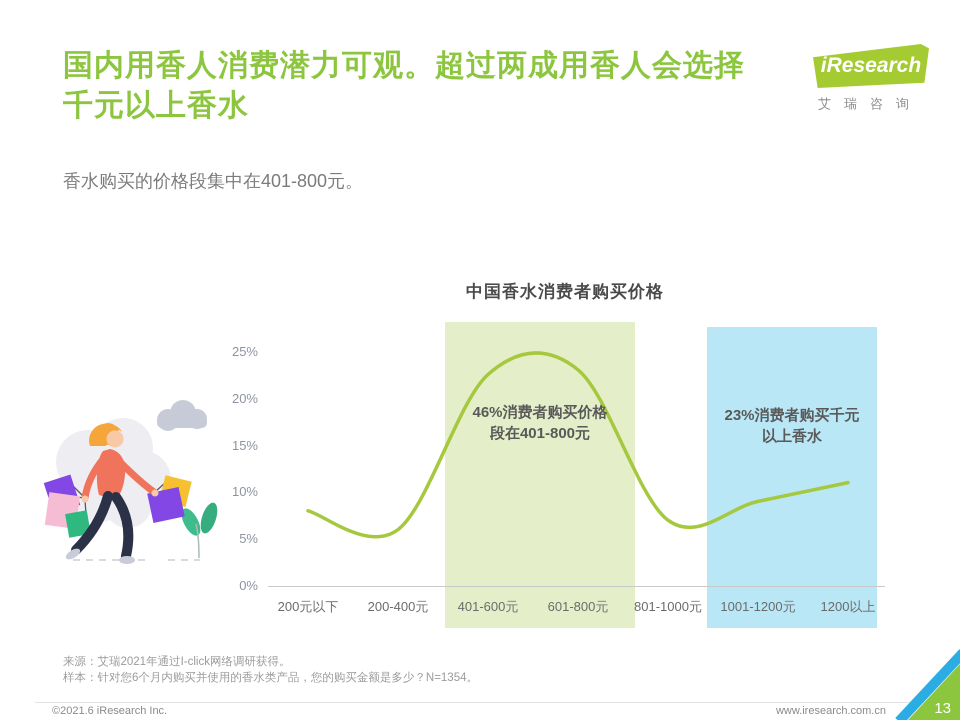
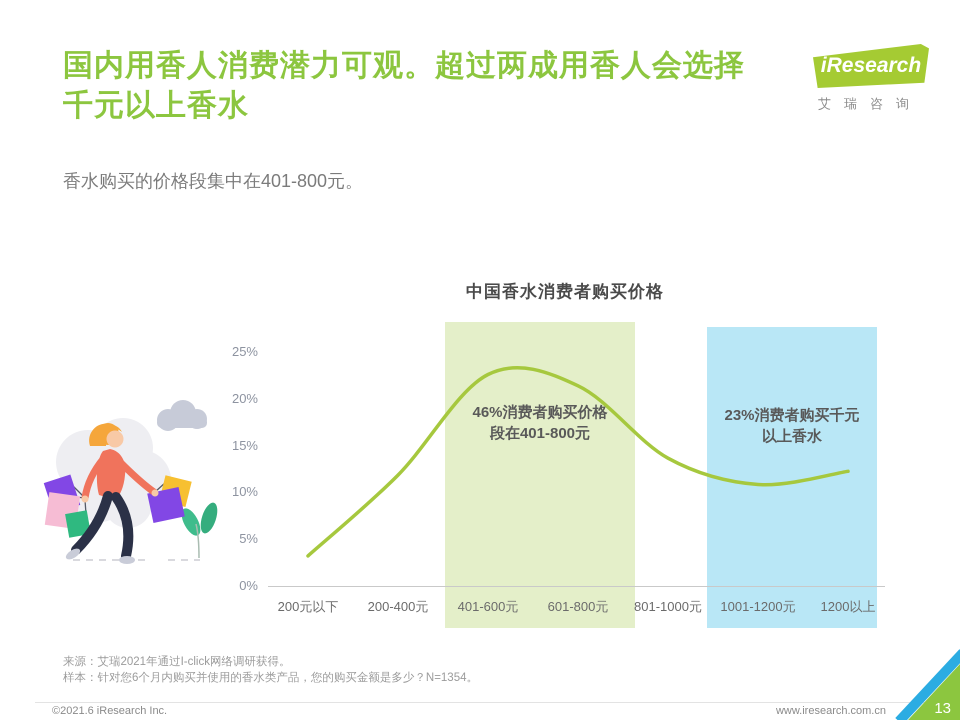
200元以下: 8% -> 3%
200-400元: 6% -> 12%
601-800元: 23% -> 21%
801-1000元: 7% -> 14%
1001-1200元: 9% -> 11%
1200以上: 11% -> 12%
